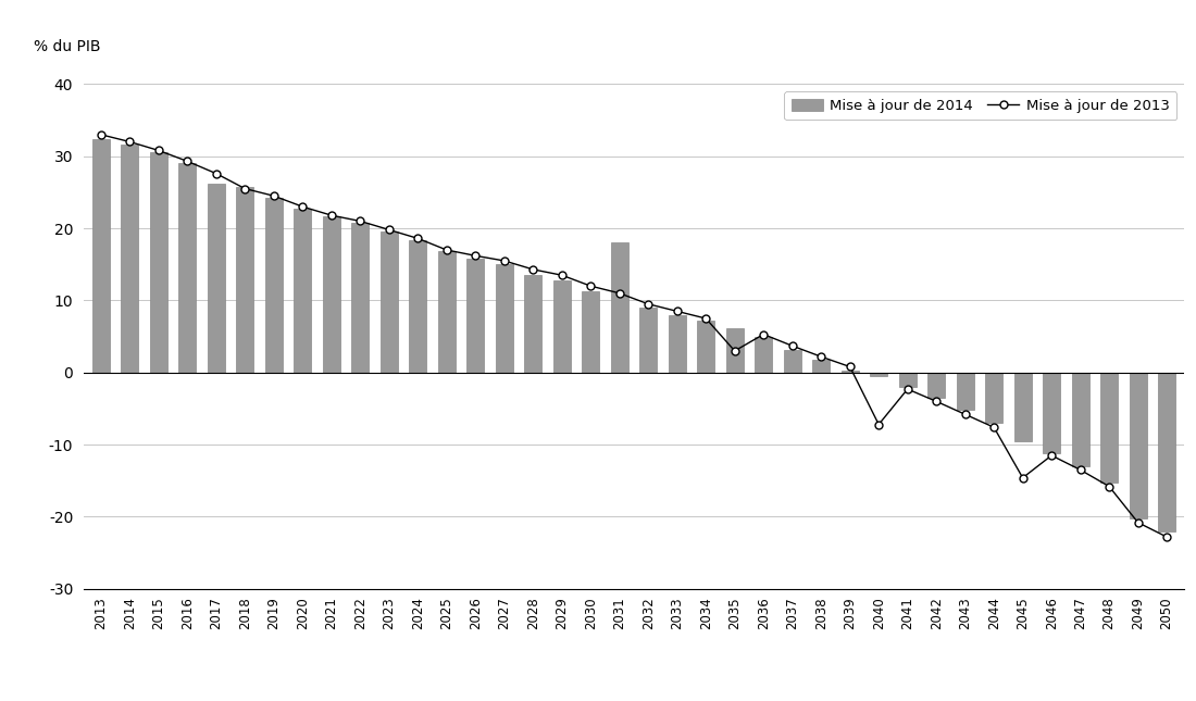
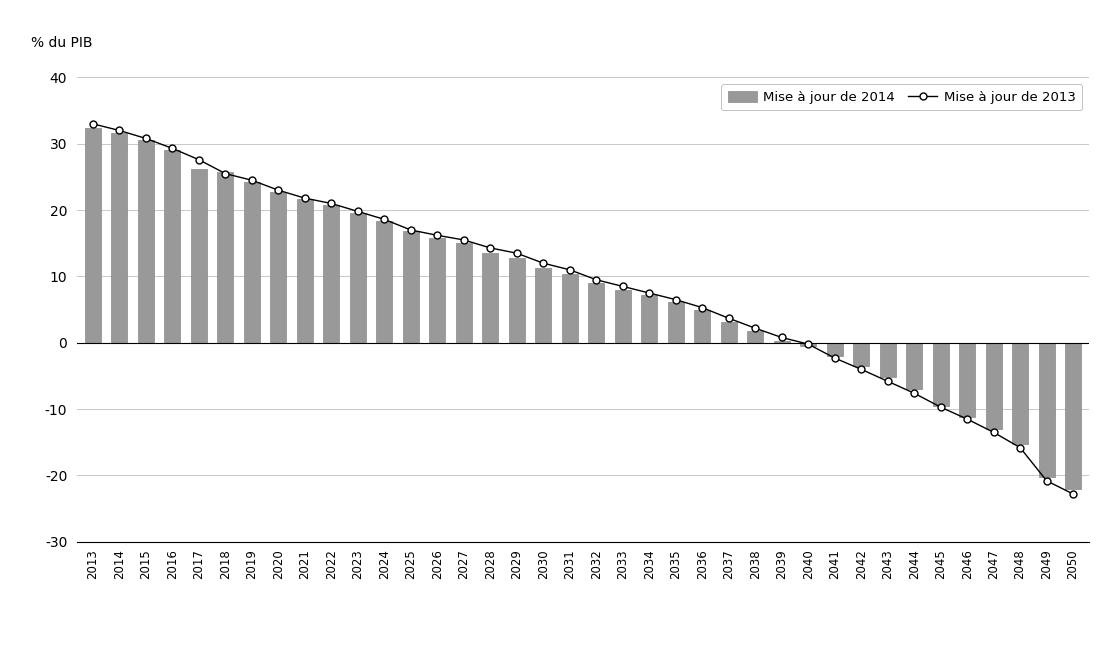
Mise à jour de 2014/2031: 18.0 -> 10.3
Mise à jour de 2013/2035: 3.0 -> 6.5
Mise à jour de 2013/2040: -7.2 -> -0.2
Mise à jour de 2013/2045: -14.6 -> -9.7
